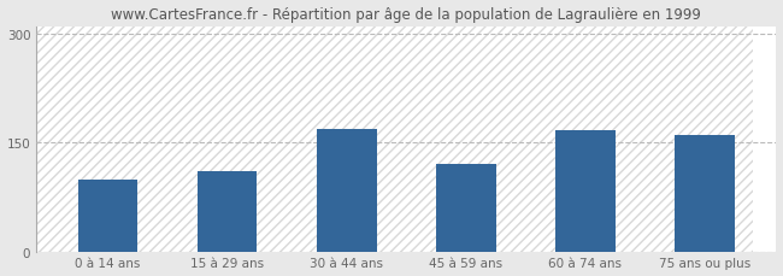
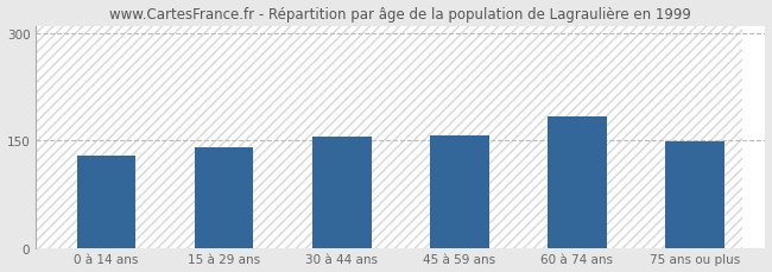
0 à 14 ans: 98 -> 128
15 à 29 ans: 110 -> 140
30 à 44 ans: 168 -> 155
45 à 59 ans: 120 -> 157
60 à 74 ans: 166 -> 183
75 ans ou plus: 160 -> 148
